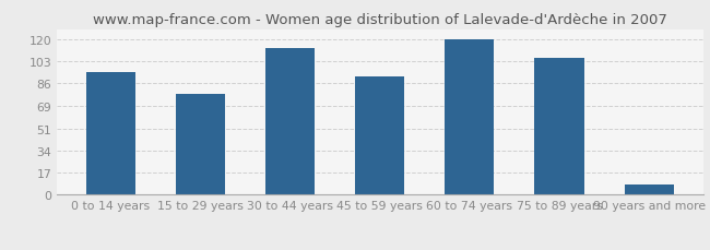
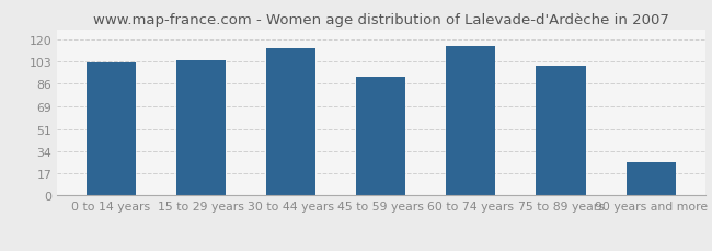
0 to 14 years: 95 -> 102
15 to 29 years: 78 -> 104
60 to 74 years: 120 -> 115
75 to 89 years: 106 -> 100
90 years and more: 8 -> 26
